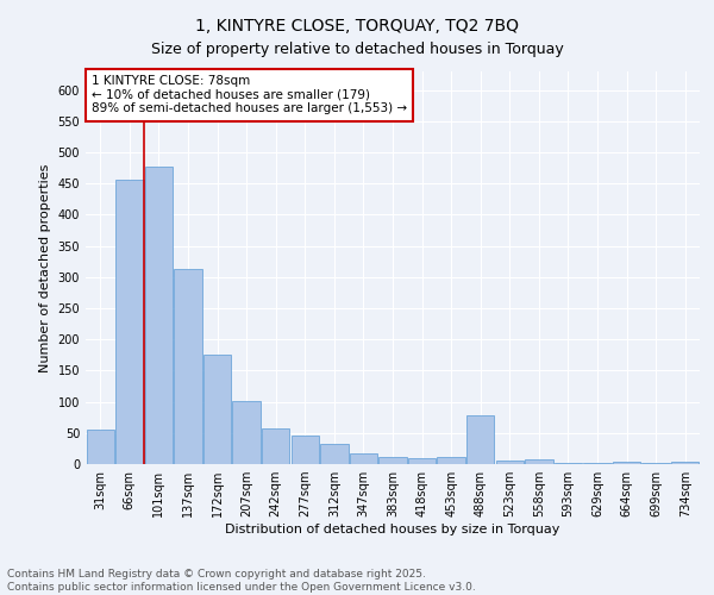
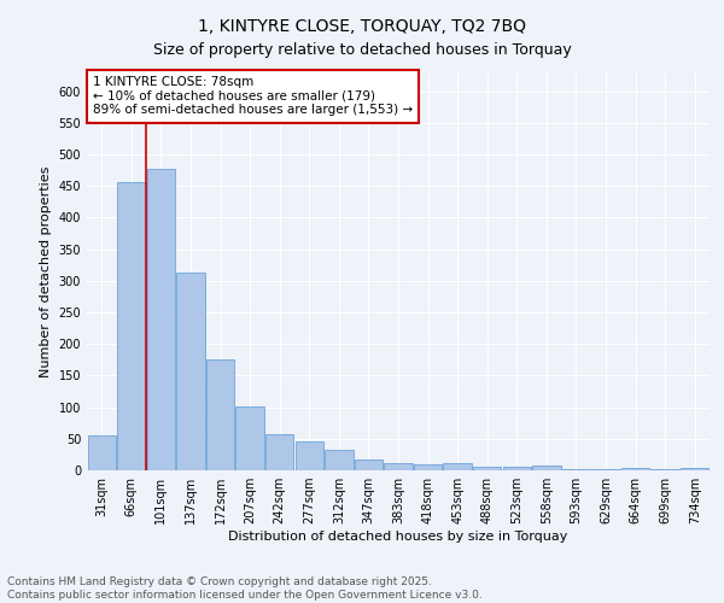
488sqm: 78 -> 6
